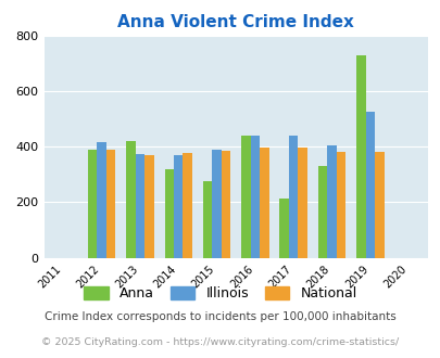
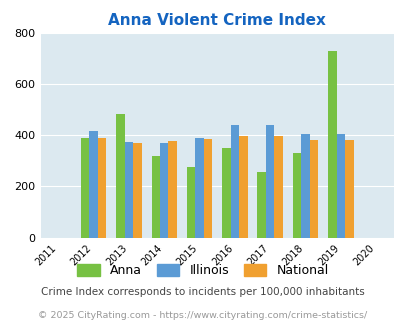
Anna/2013: 420 -> 485
Anna/2016: 440 -> 350
Anna/2017: 215 -> 258
Illinois/2019: 525 -> 405
